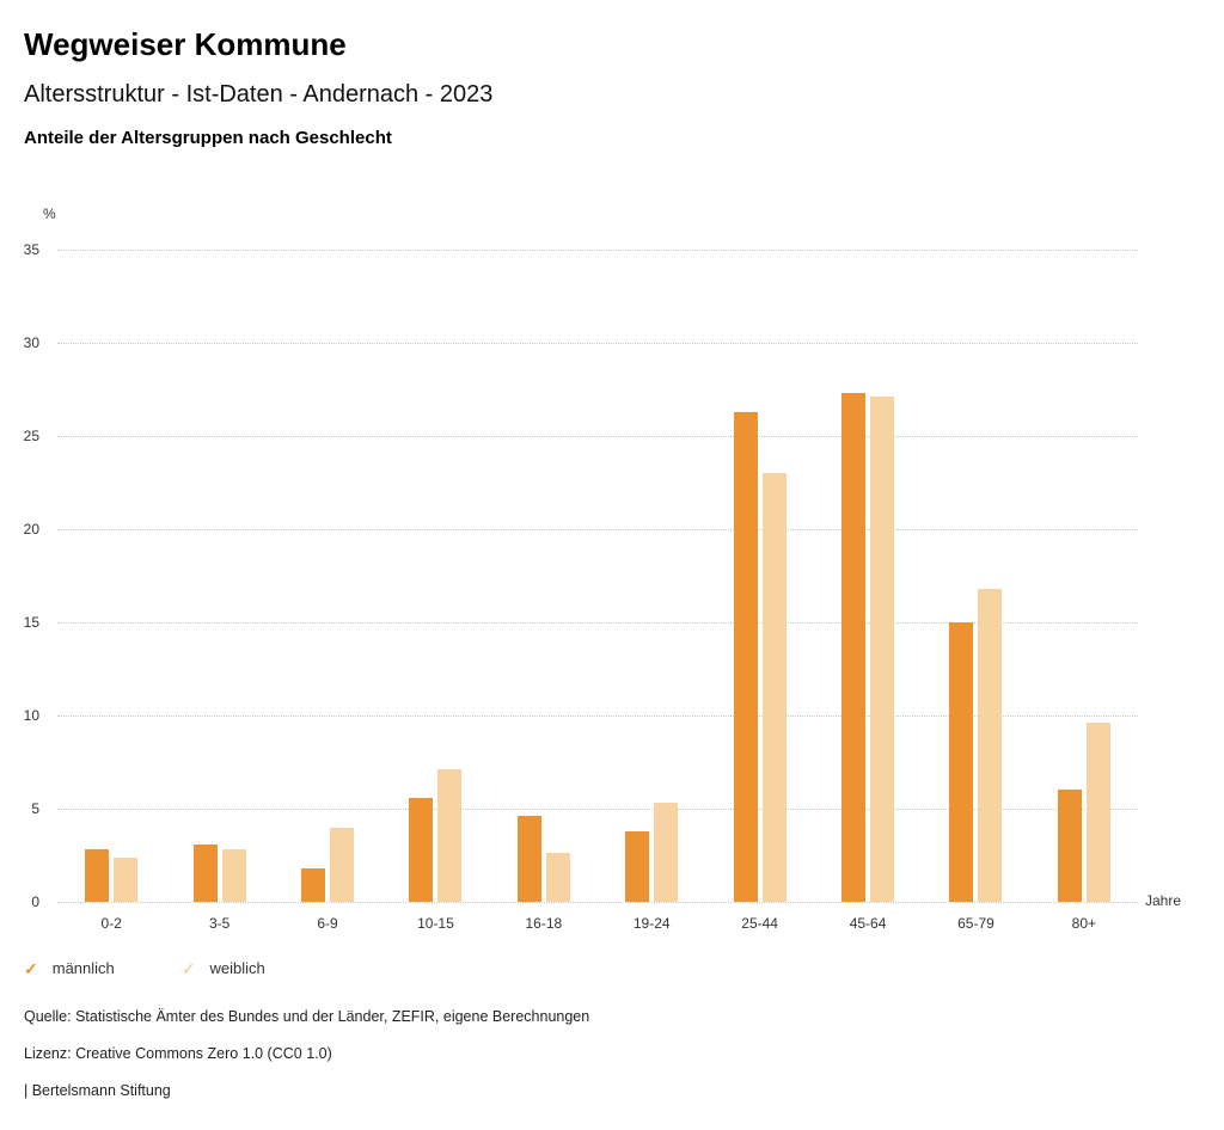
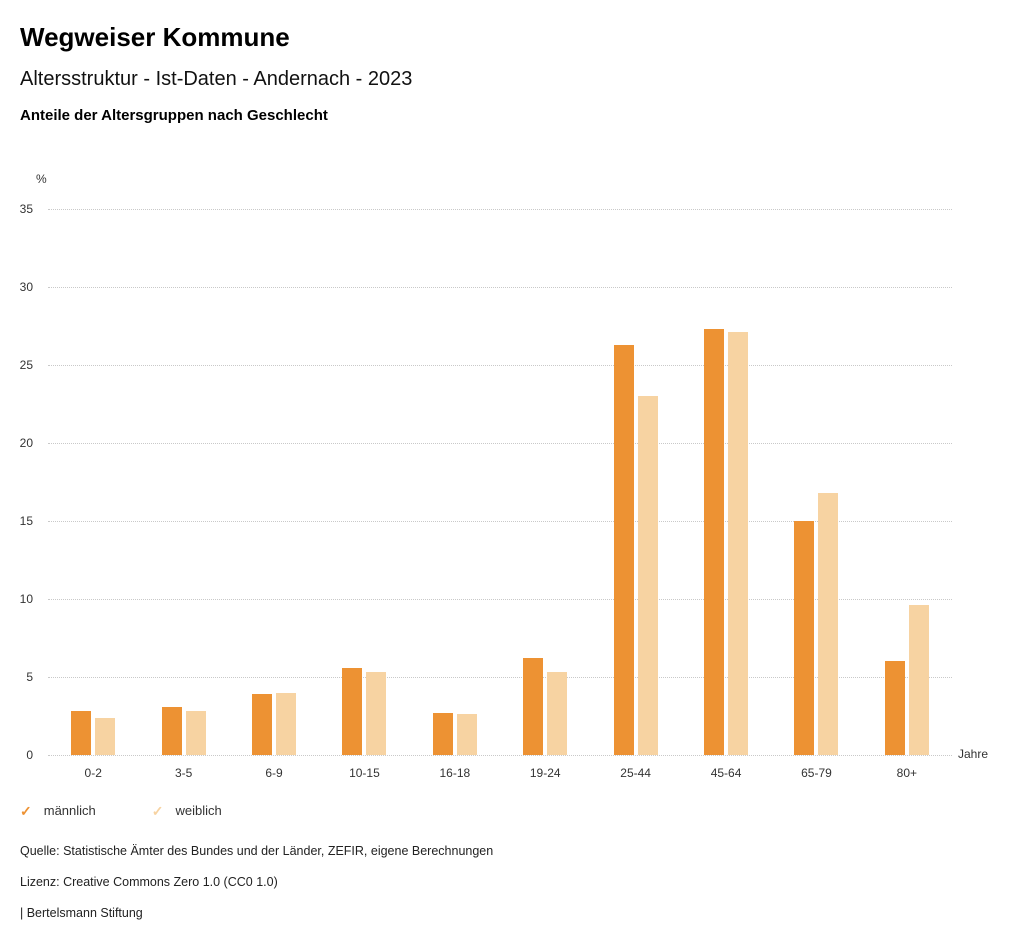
männlich/6-9: 1.8 -> 3.9
weiblich/10-15: 7.1 -> 5.3
männlich/16-18: 4.6 -> 2.7
männlich/19-24: 3.8 -> 6.2
